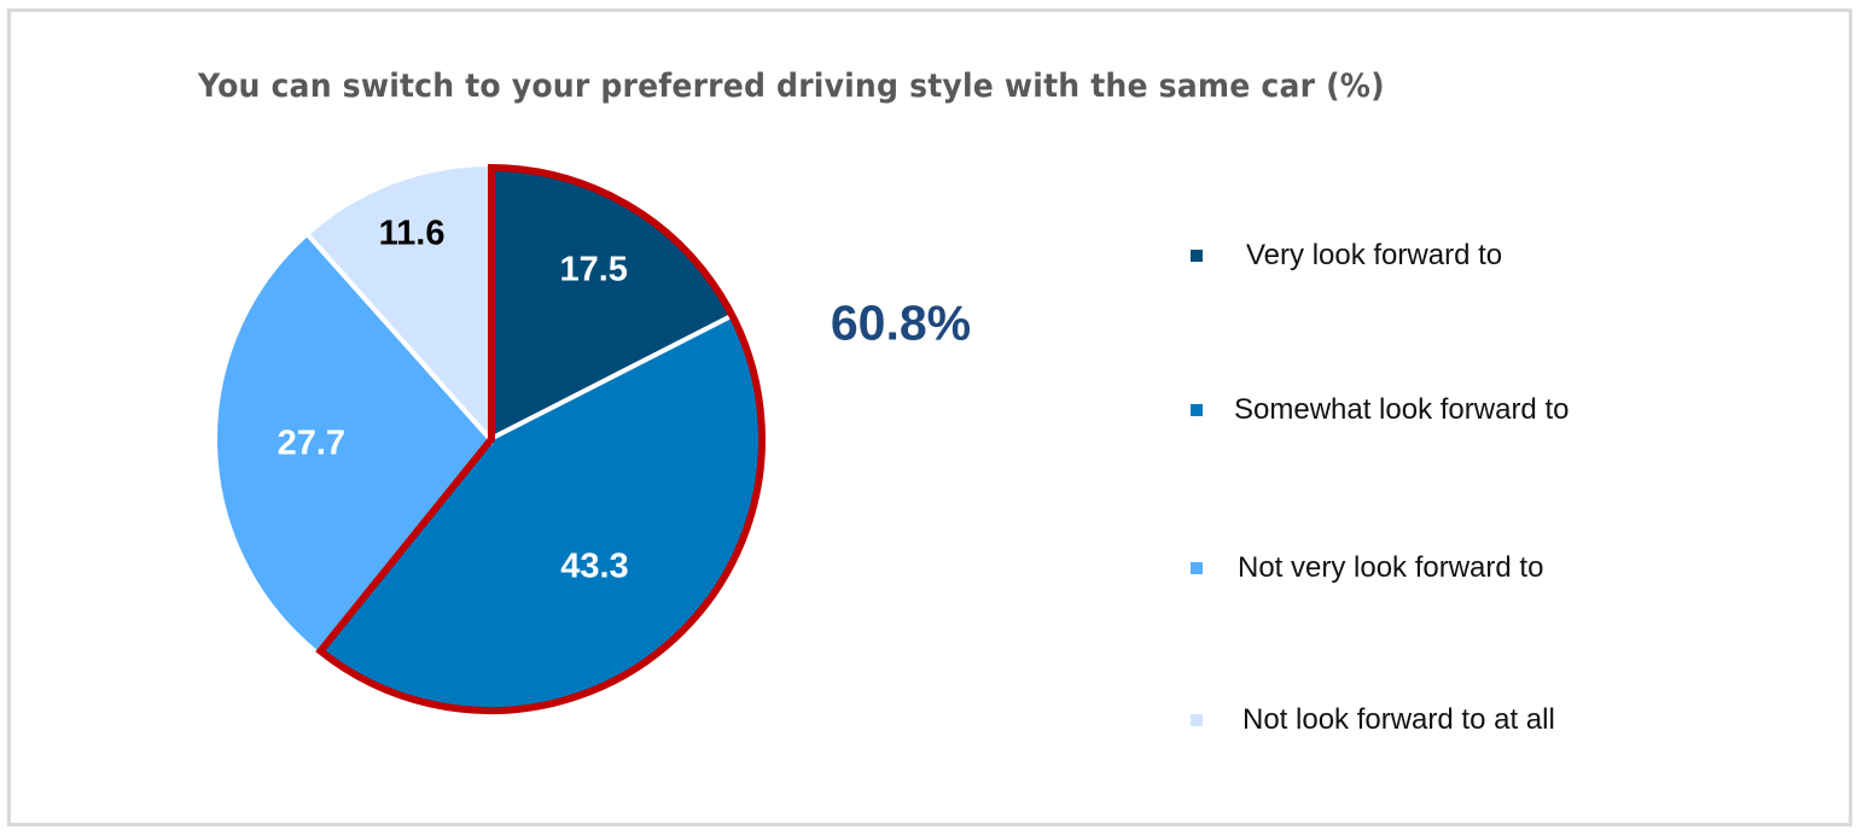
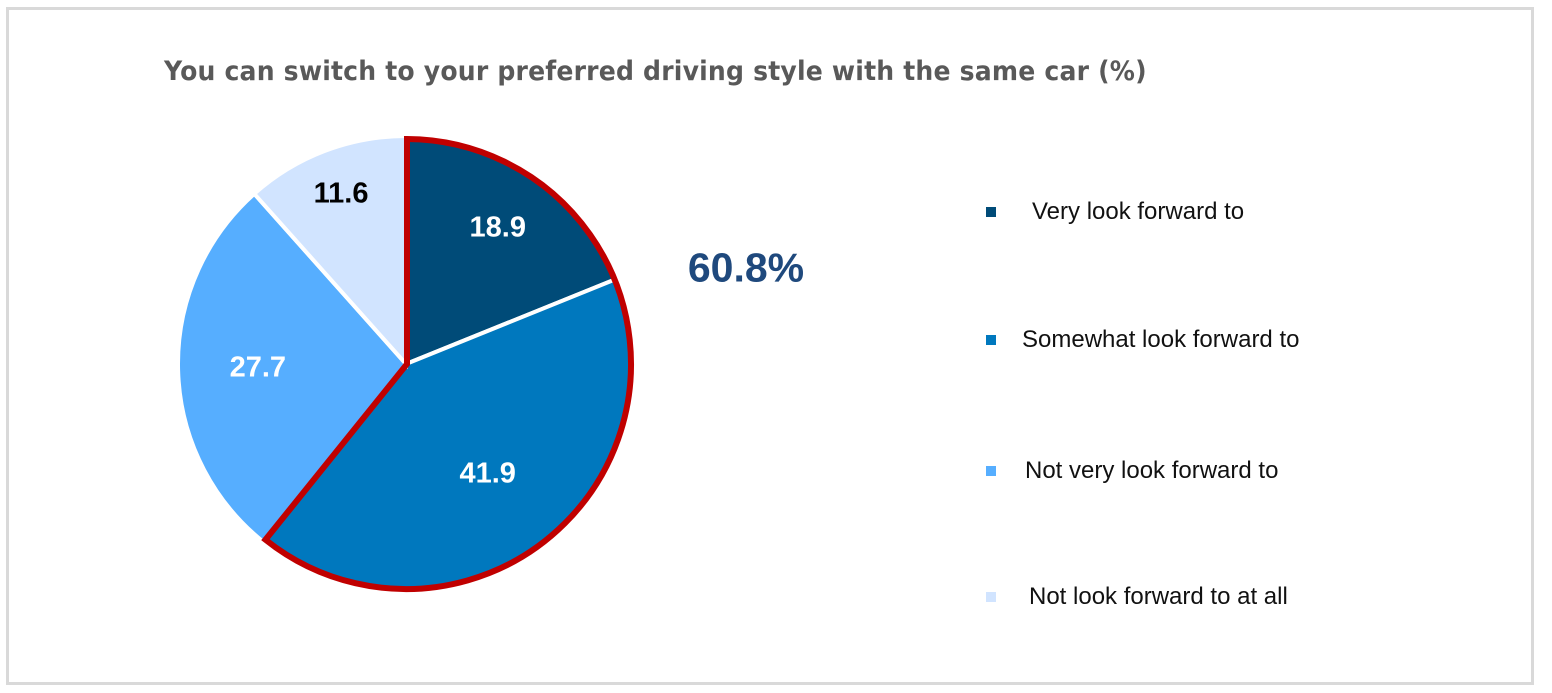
Very look forward to: 17.5 -> 18.9
Somewhat look forward to: 43.3 -> 41.9
